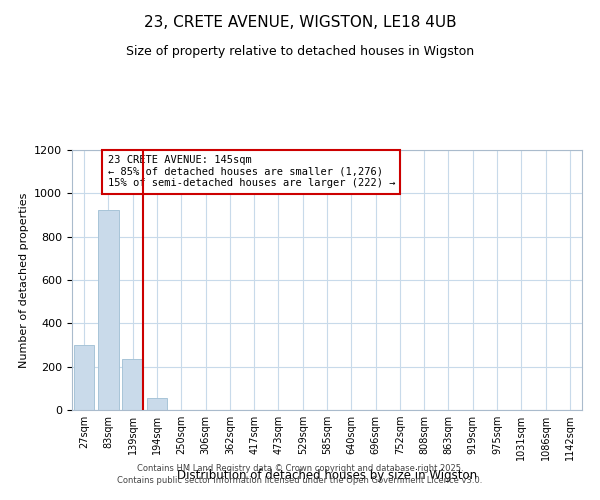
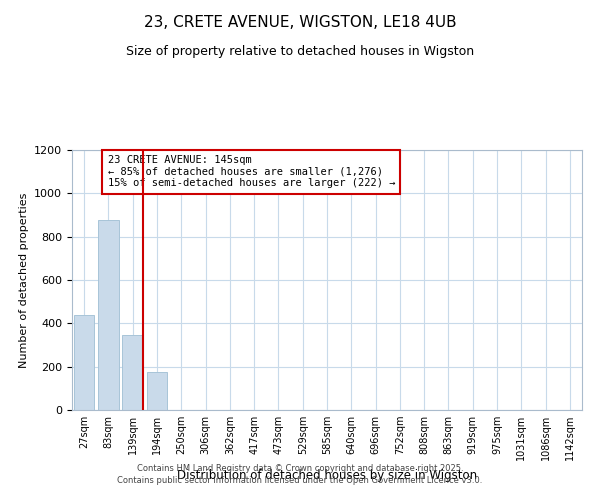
27sqm: 300 -> 440
83sqm: 925 -> 875
139sqm: 235 -> 345
194sqm: 55 -> 175
